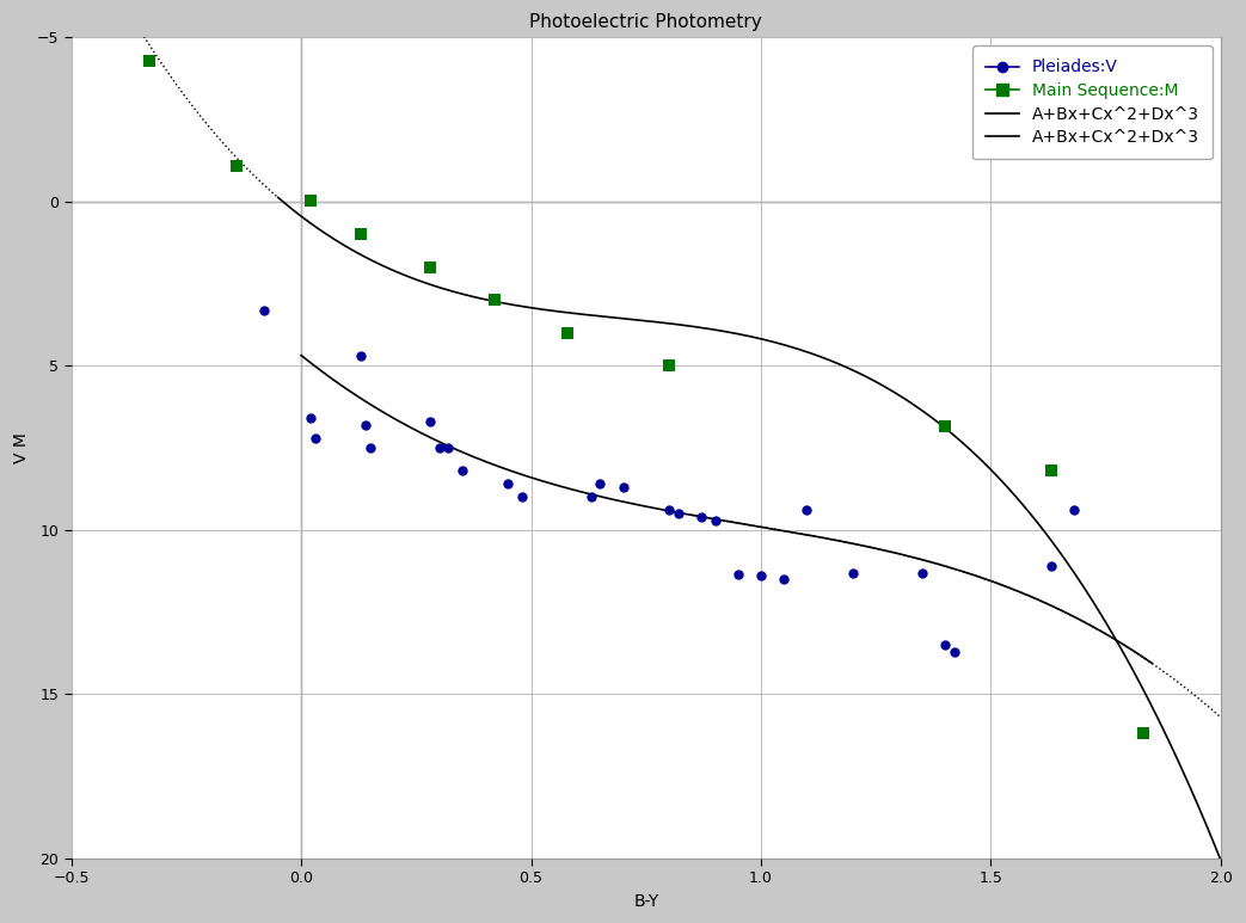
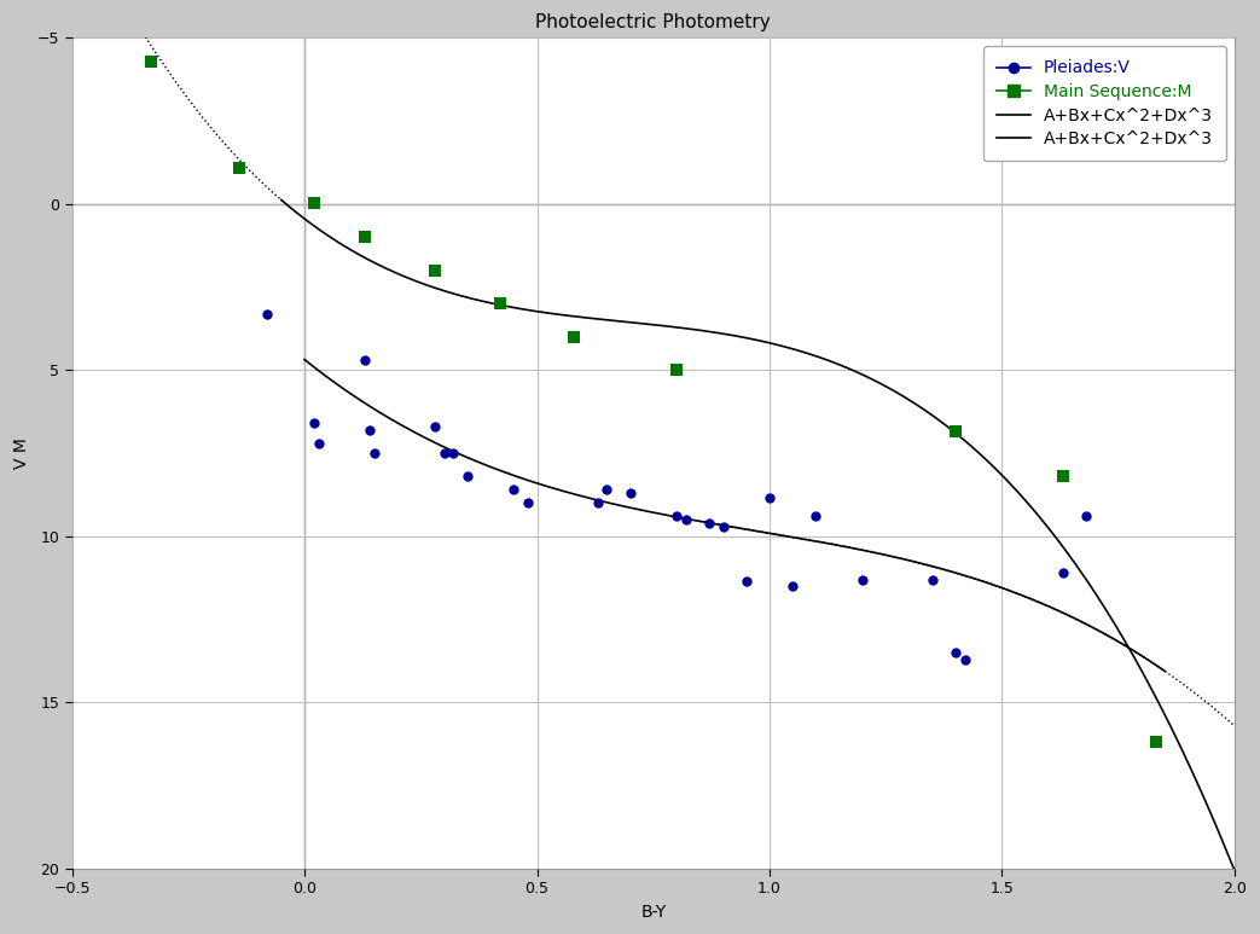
Pleiades:V/1.0: 11.40 -> 8.85
